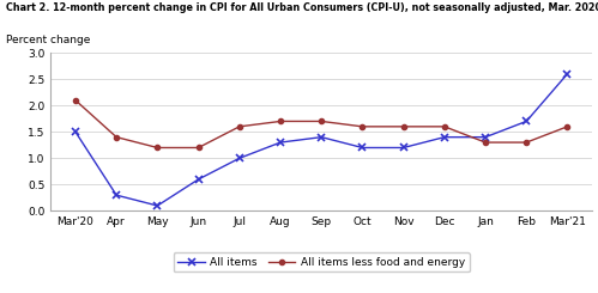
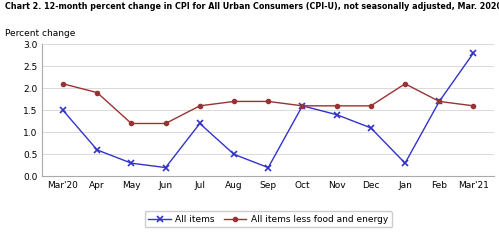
All items/Apr: 0.3 -> 0.6
All items less food and energy/Apr: 1.4 -> 1.9
All items/May: 0.1 -> 0.3
All items/Jun: 0.6 -> 0.2
All items/Jul: 1.0 -> 1.2
All items/Aug: 1.3 -> 0.5
All items/Sep: 1.4 -> 0.2
All items/Oct: 1.2 -> 1.6
All items/Nov: 1.2 -> 1.4
All items/Dec: 1.4 -> 1.1
All items/Jan: 1.4 -> 0.3
All items less food and energy/Jan: 1.3 -> 2.1
All items less food and energy/Feb: 1.3 -> 1.7
All items/Mar'21: 2.6 -> 2.8
